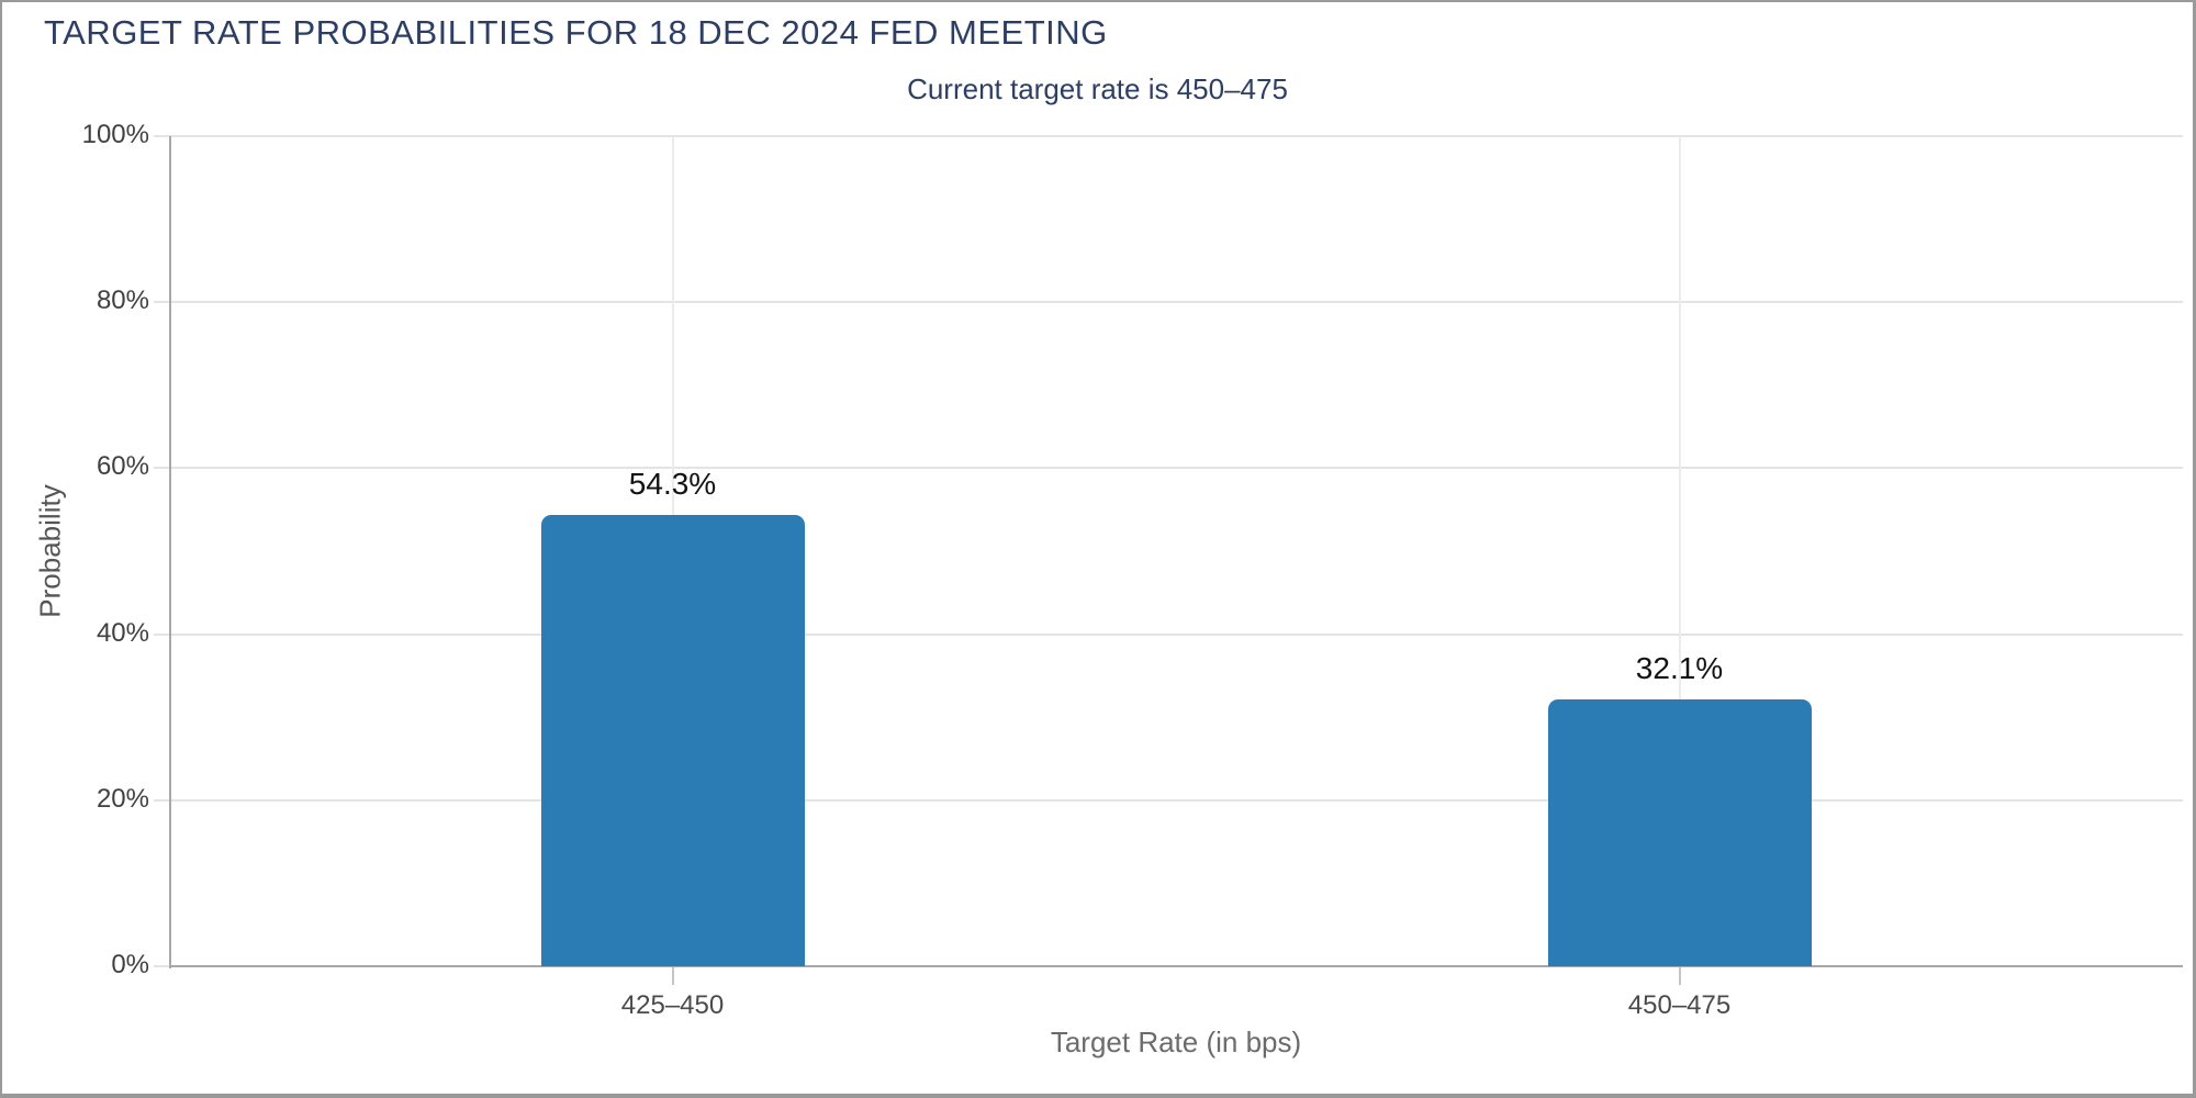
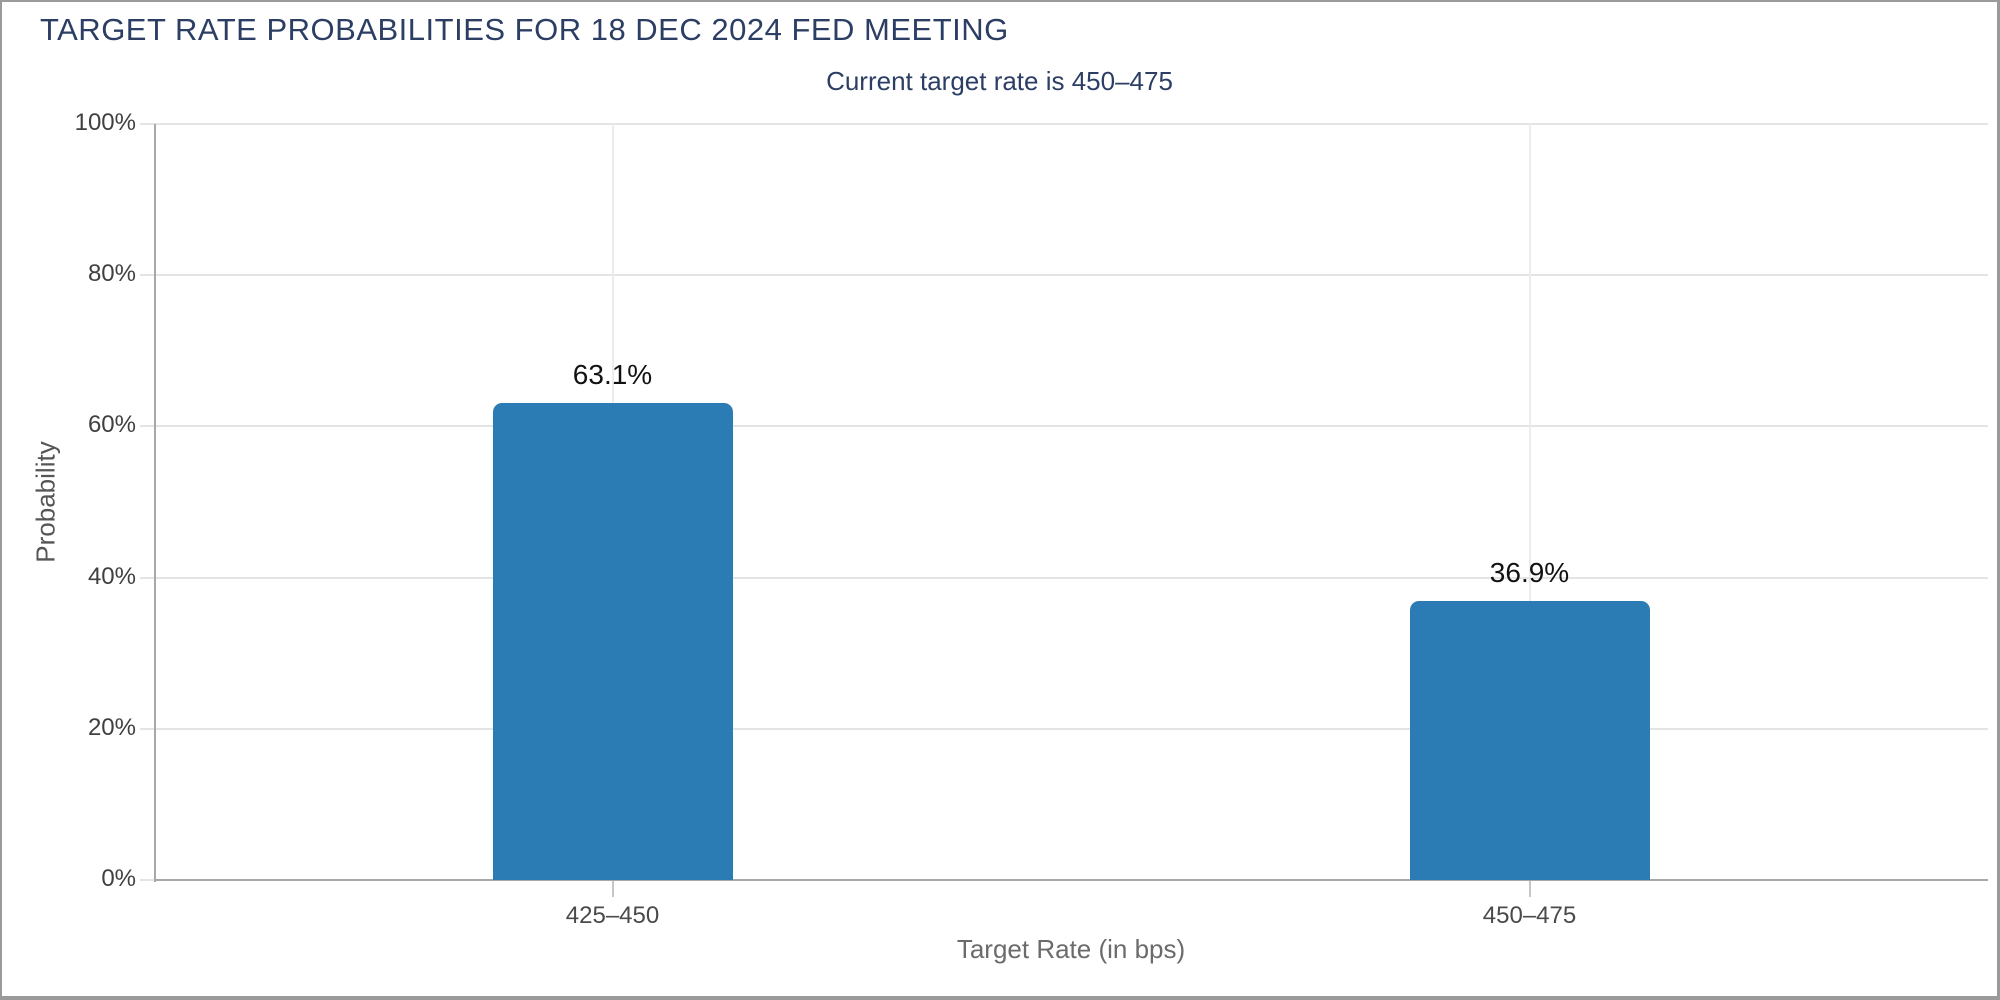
425–450: 54.3% -> 63.1%
450–475: 32.1% -> 36.9%
